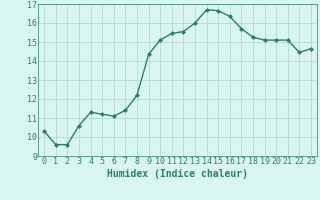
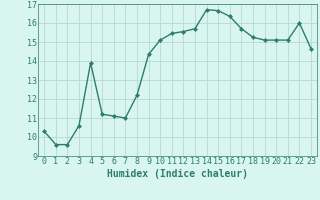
4: 11.3 -> 13.9
7: 11.4 -> 11.0
13: 16.0 -> 15.7
22: 14.4 -> 16.0
